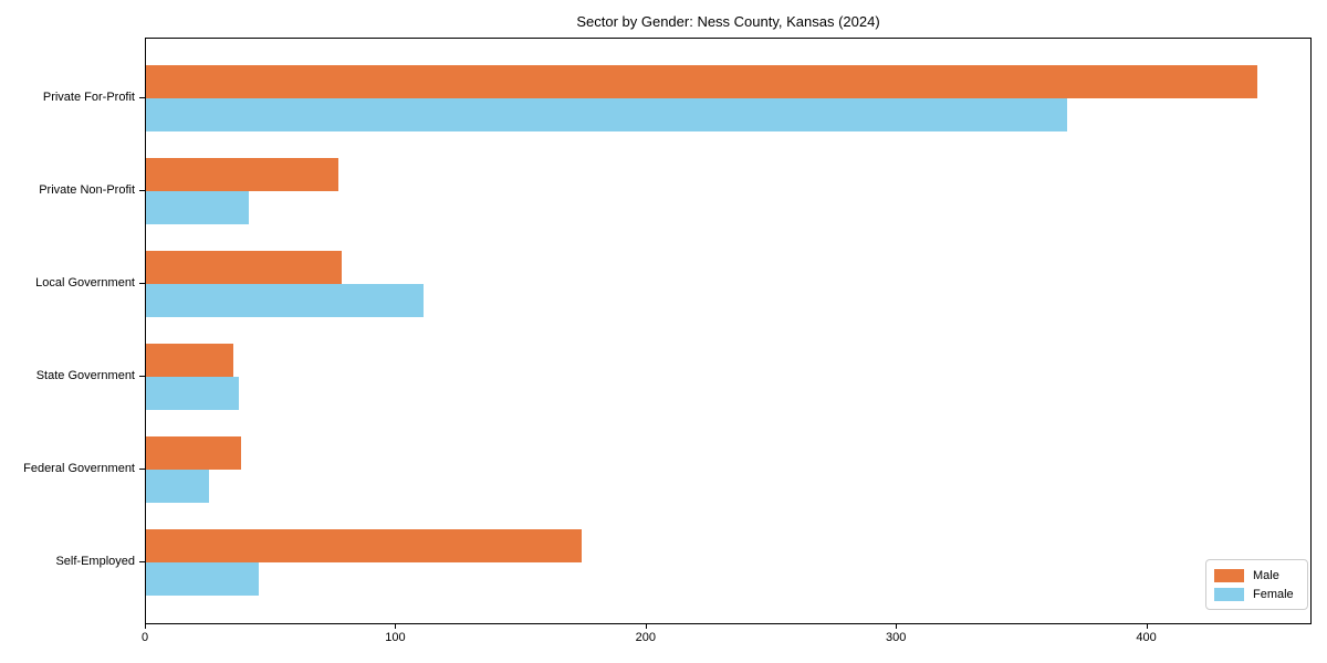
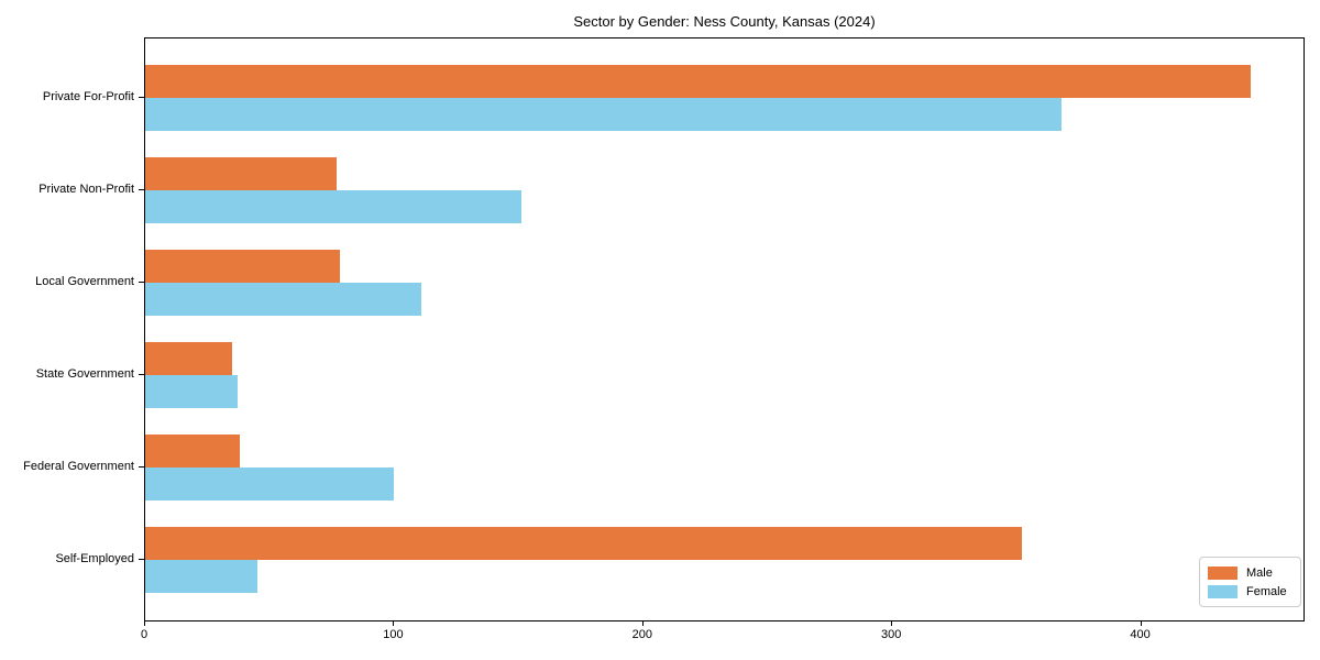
Female/Private Non-Profit: 41 -> 151
Female/Federal Government: 25 -> 100
Male/Self-Employed: 174 -> 352
